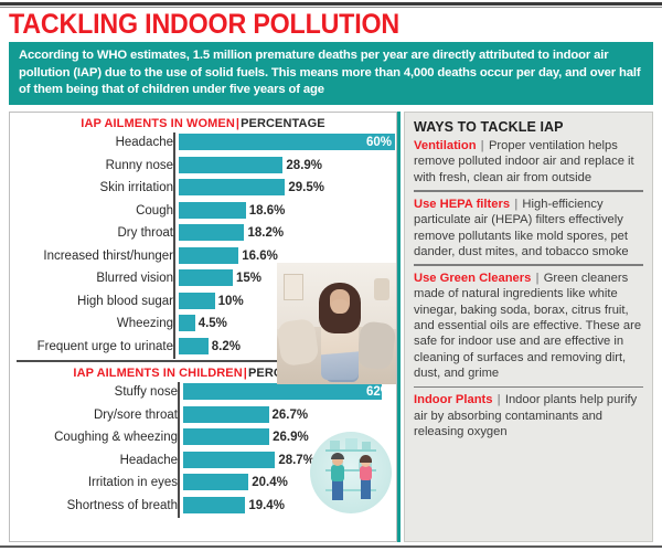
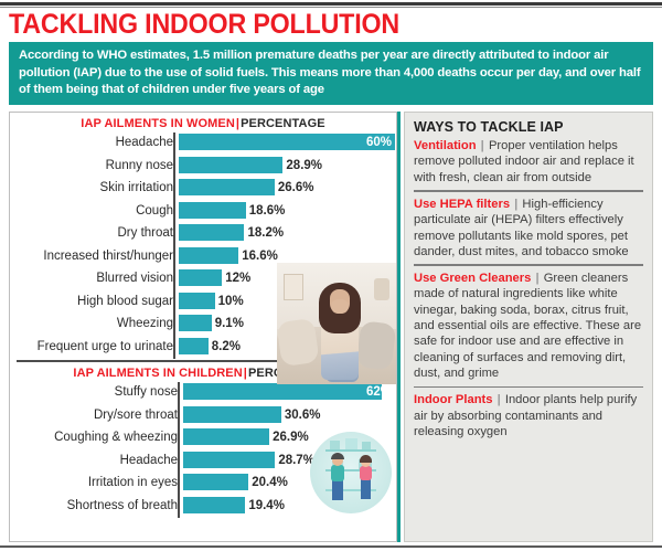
IAP AILMENTS IN WOMEN | PERCENTAGE/Skin irritation: 29.5% -> 26.6%
IAP AILMENTS IN WOMEN | PERCENTAGE/Blurred vision: 15% -> 12%
IAP AILMENTS IN WOMEN | PERCENTAGE/Wheezing: 4.5% -> 9.1%
IAP AILMENTS IN CHILDREN | PERCENTAGE/Dry/sore throat: 26.7% -> 30.6%
